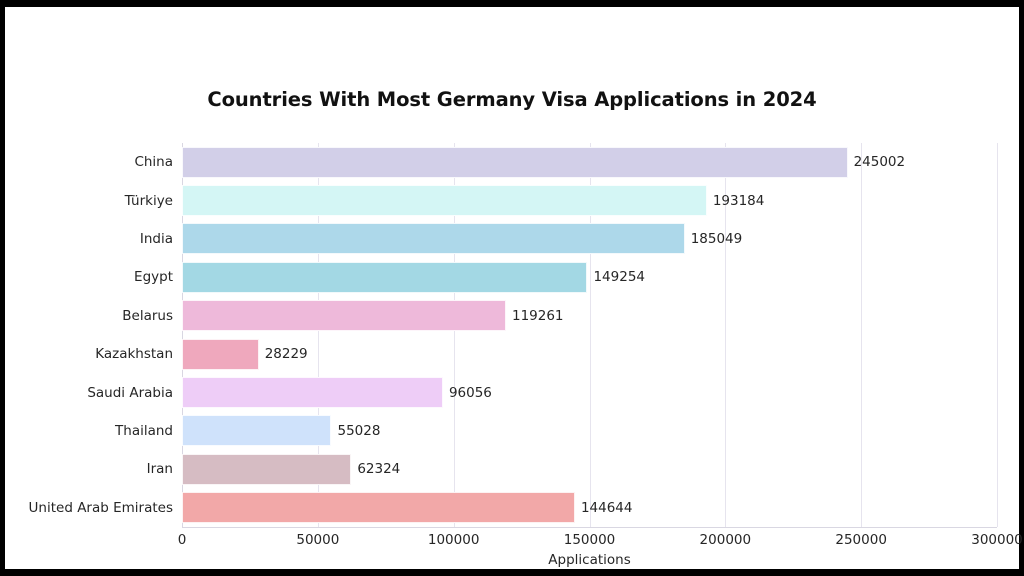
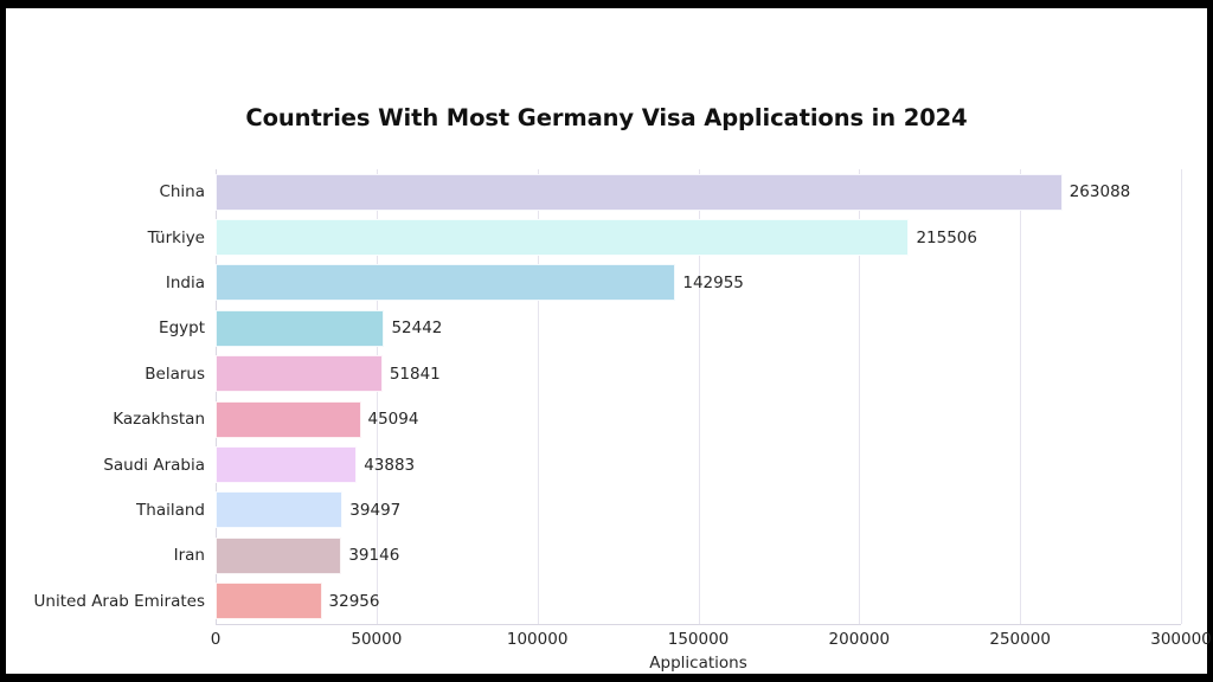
China: 245002 -> 263088
Türkiye: 193184 -> 215506
India: 185049 -> 142955
Egypt: 149254 -> 52442
Belarus: 119261 -> 51841
Kazakhstan: 28229 -> 45094
Saudi Arabia: 96056 -> 43883
Thailand: 55028 -> 39497
Iran: 62324 -> 39146
United Arab Emirates: 144644 -> 32956
